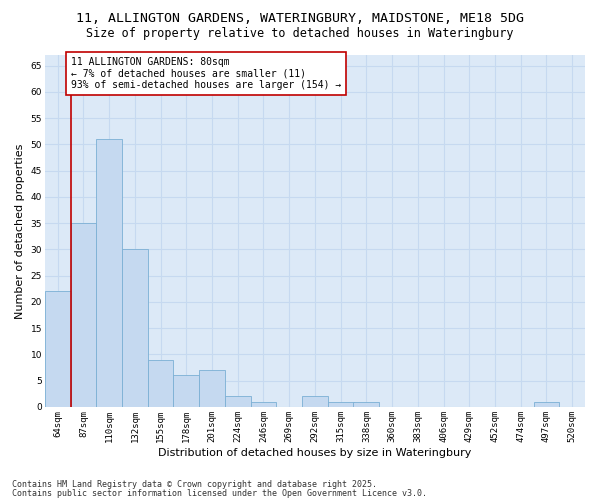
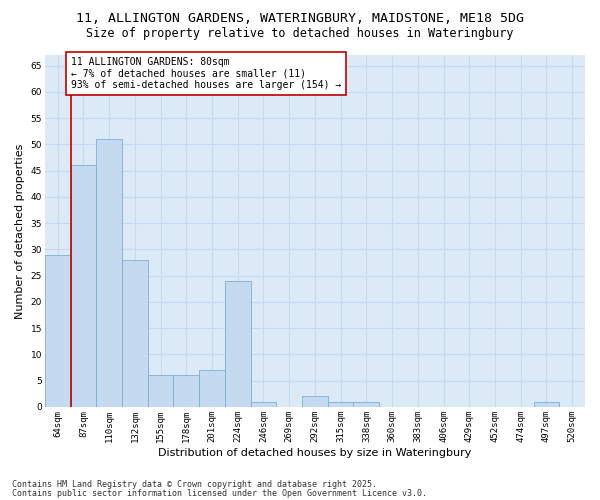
64sqm: 22 -> 29
87sqm: 35 -> 46
132sqm: 30 -> 28
155sqm: 9 -> 6
224sqm: 2 -> 24
